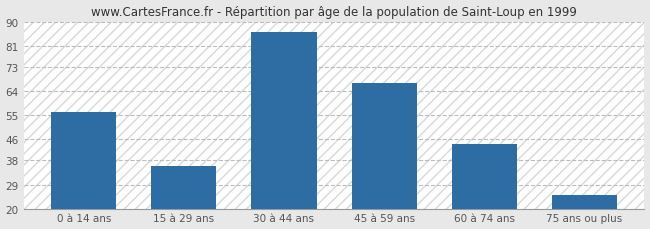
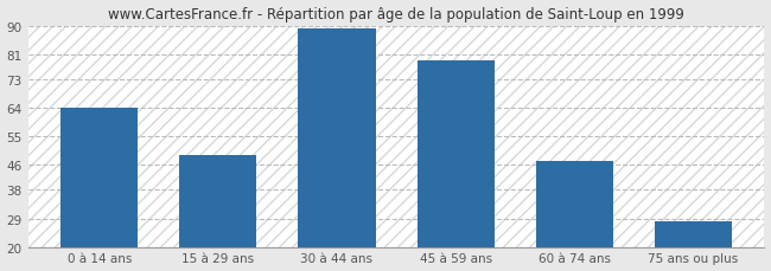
0 à 14 ans: 56 -> 64
15 à 29 ans: 36 -> 49
30 à 44 ans: 86 -> 89
45 à 59 ans: 67 -> 79
60 à 74 ans: 44 -> 47
75 ans ou plus: 25 -> 28
